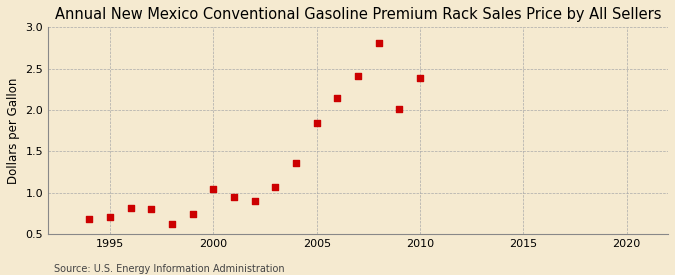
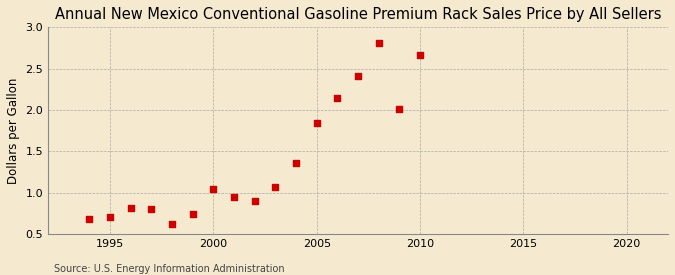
2010: 2.39 -> 2.66
